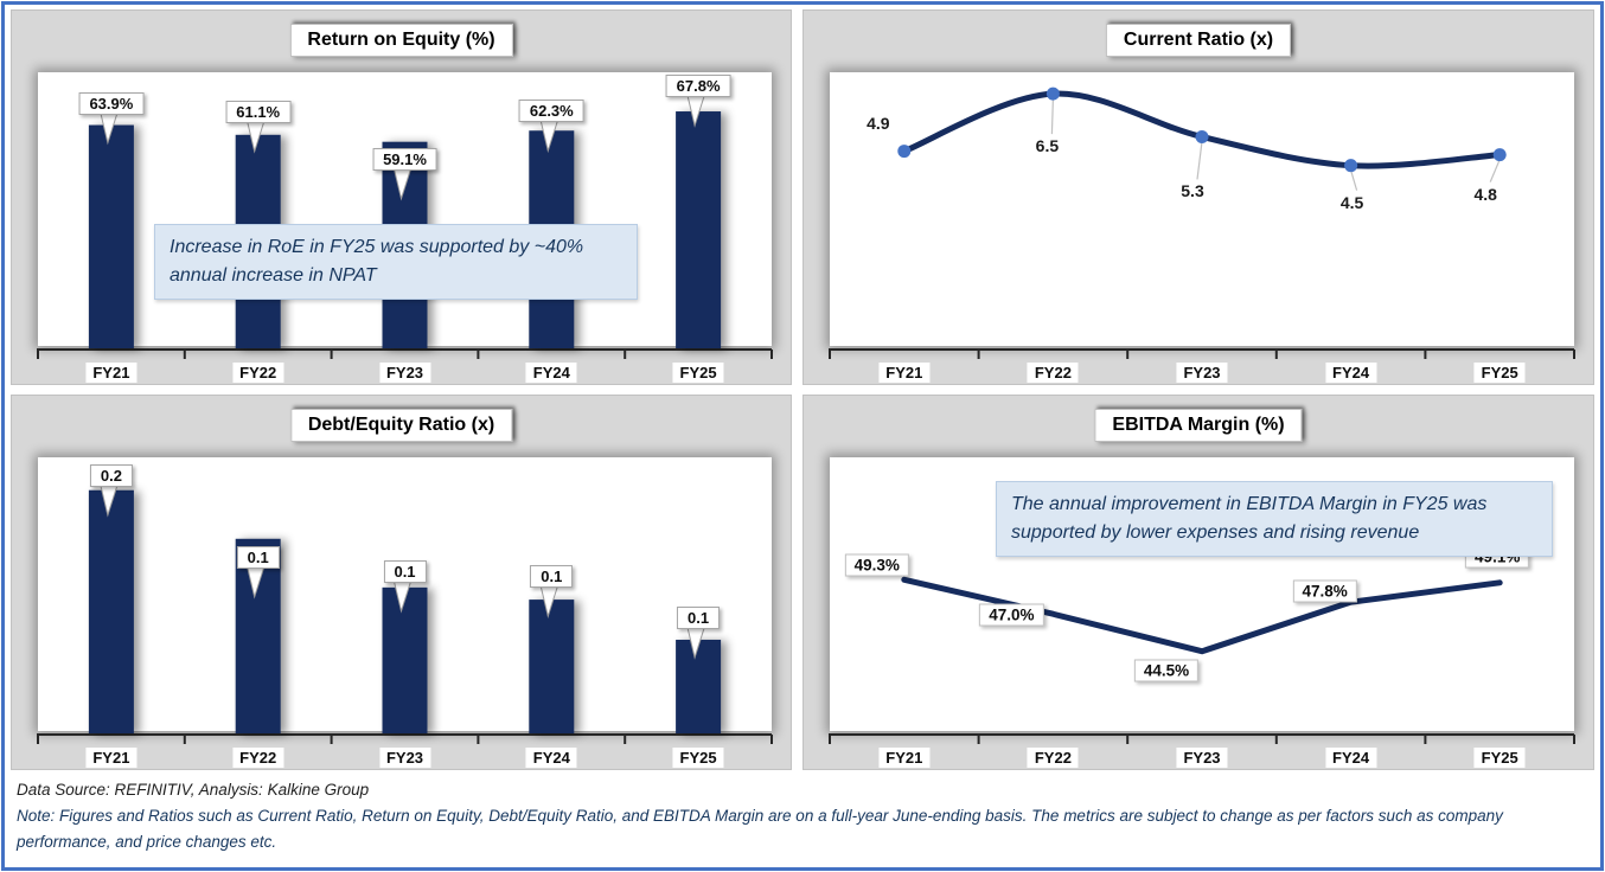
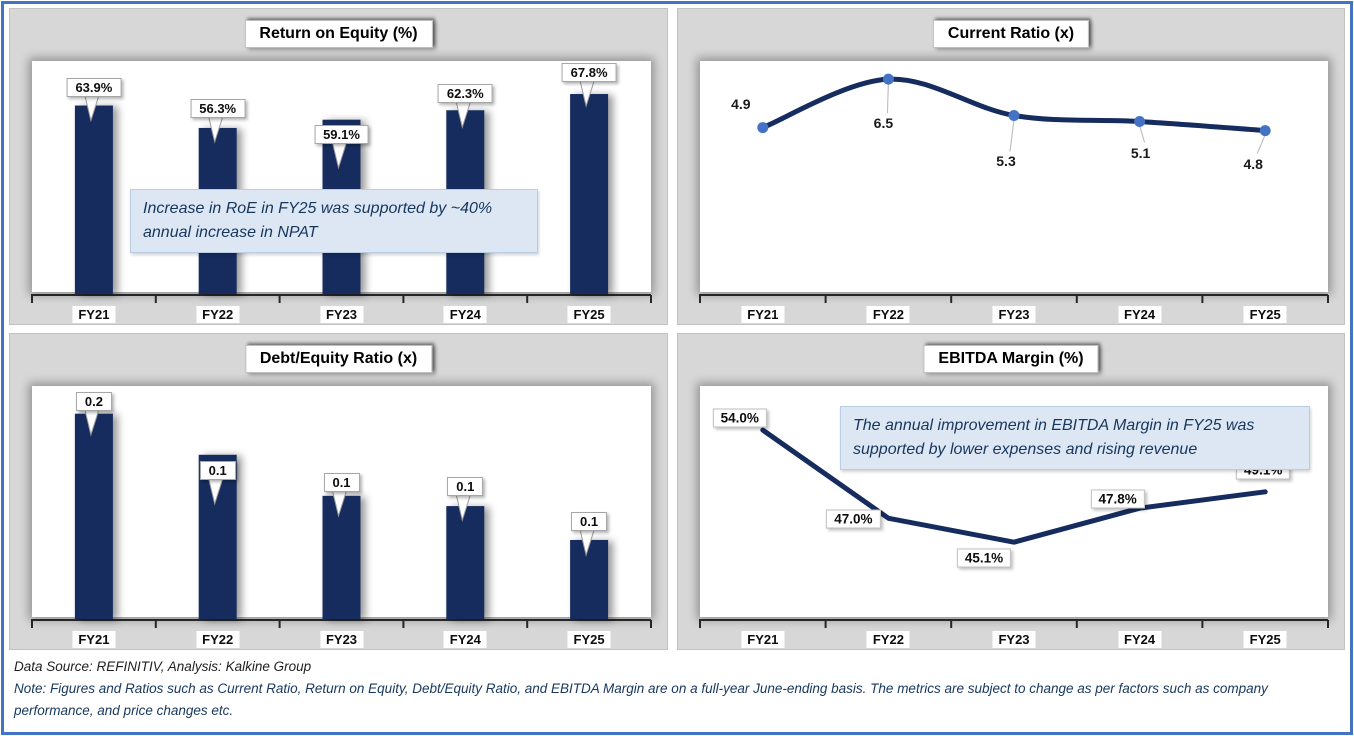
Return on Equity (%)/FY22: 61.1% -> 56.3%
Current Ratio (x)/FY24: 4.5 -> 5.1
EBITDA Margin (%)/FY21: 49.3% -> 54.0%
EBITDA Margin (%)/FY23: 44.5% -> 45.1%
